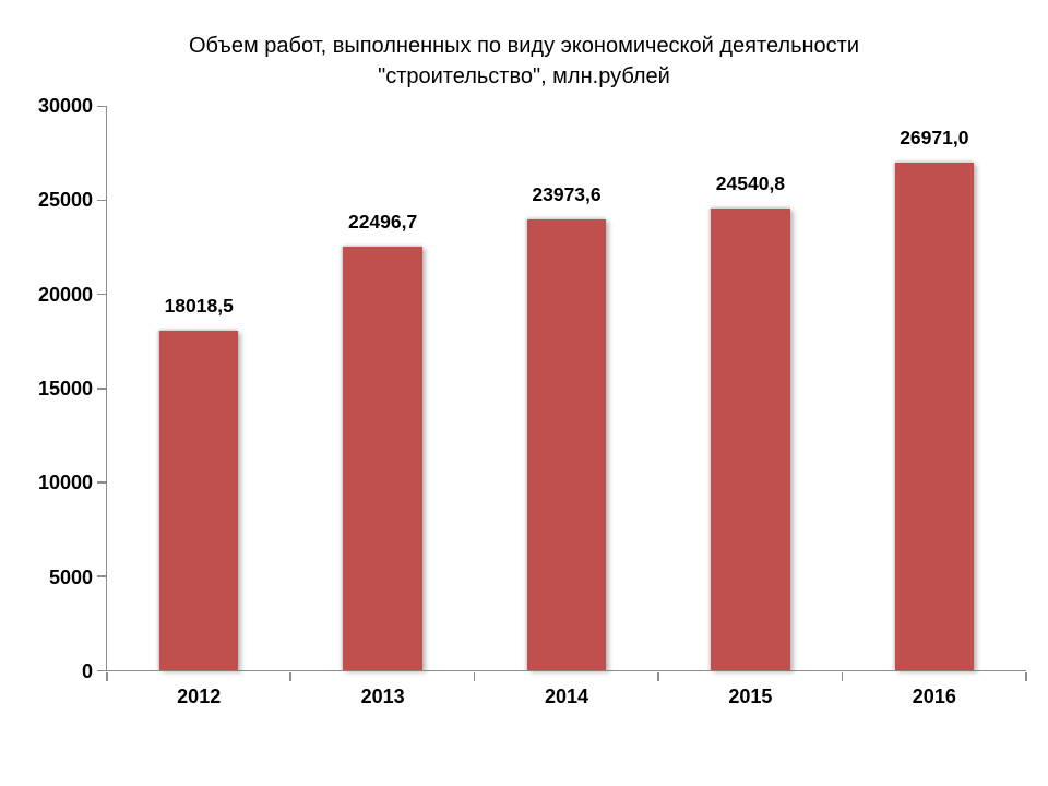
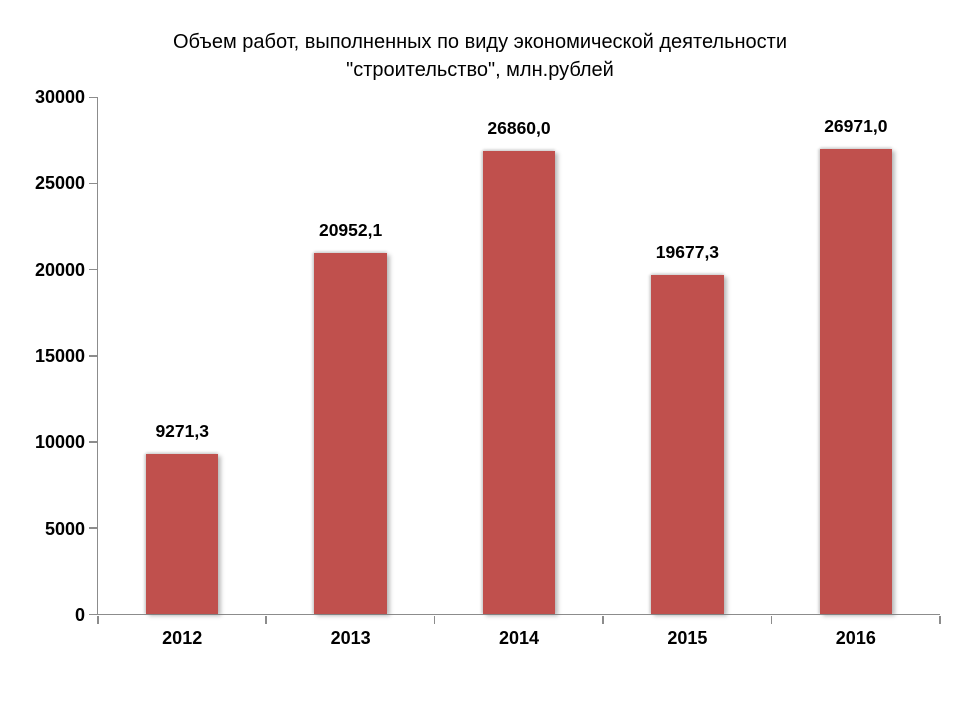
2012: 18018,5 -> 9271,3
2013: 22496,7 -> 20952,1
2014: 23973,6 -> 26860,0
2015: 24540,8 -> 19677,3
